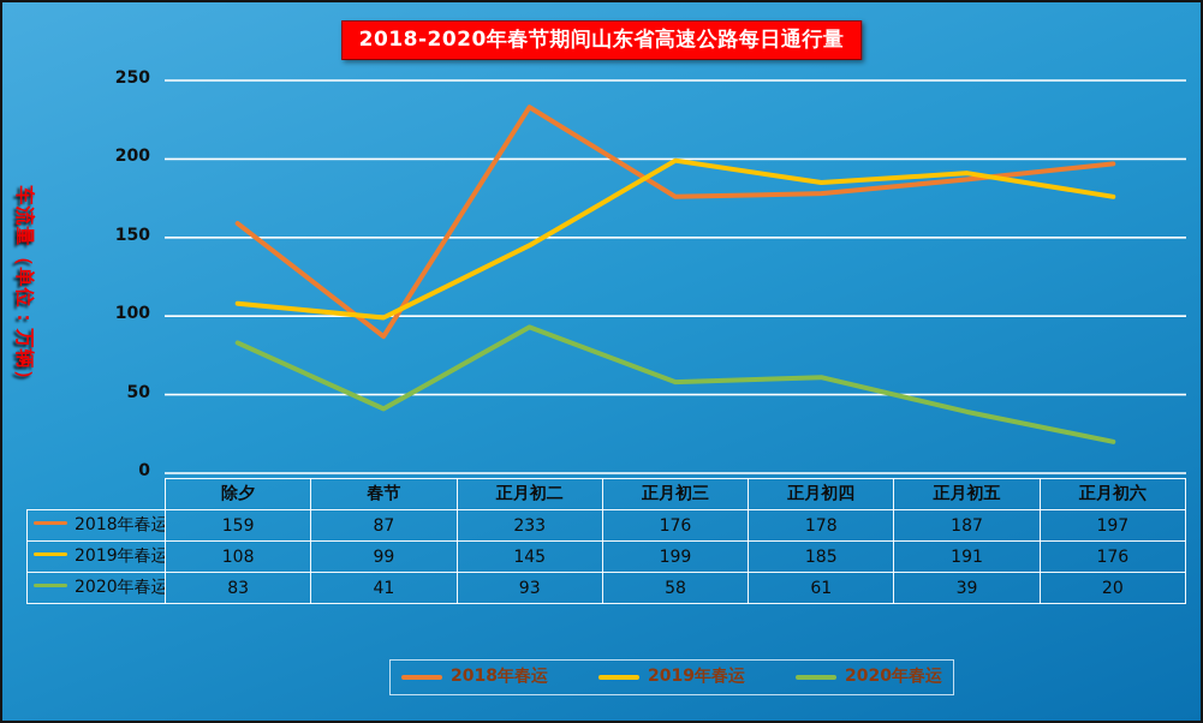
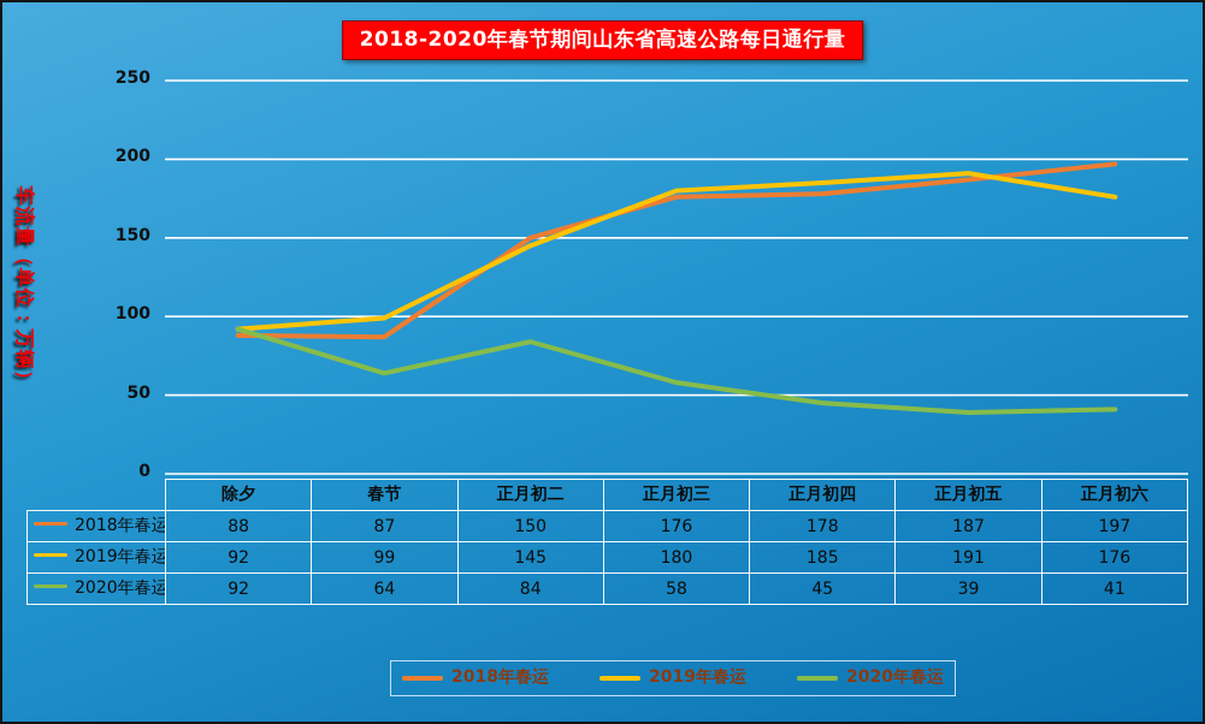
2018年春运/除夕: 159 -> 88
2019年春运/除夕: 108 -> 92
2020年春运/除夕: 83 -> 92
2020年春运/春节: 41 -> 64
2018年春运/正月初二: 233 -> 150
2020年春运/正月初二: 93 -> 84
2019年春运/正月初三: 199 -> 180
2020年春运/正月初四: 61 -> 45
2020年春运/正月初六: 20 -> 41
